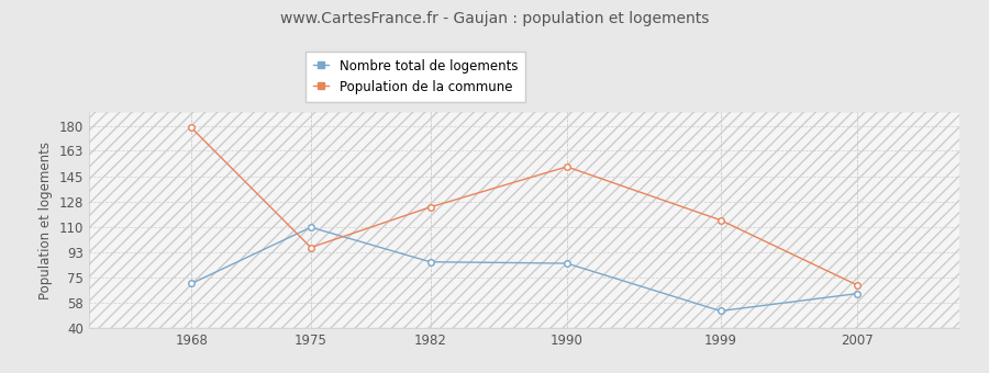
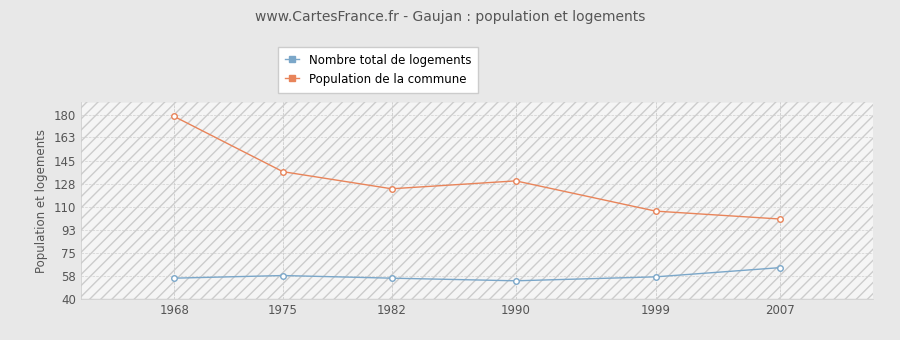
Nombre total de logements/1968: 71 -> 56
Nombre total de logements/1975: 110 -> 58
Population de la commune/1975: 96 -> 137
Nombre total de logements/1982: 86 -> 56
Nombre total de logements/1990: 85 -> 54
Population de la commune/1990: 152 -> 130
Nombre total de logements/1999: 52 -> 57
Population de la commune/1999: 115 -> 107
Population de la commune/2007: 70 -> 101
